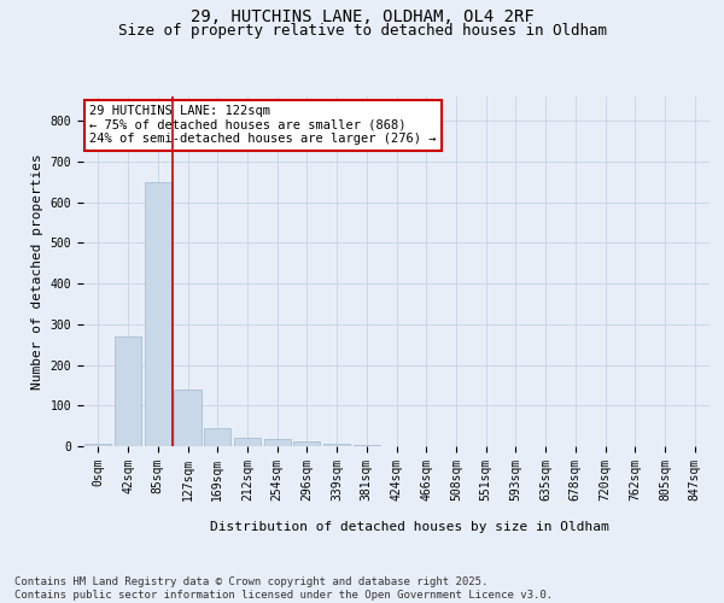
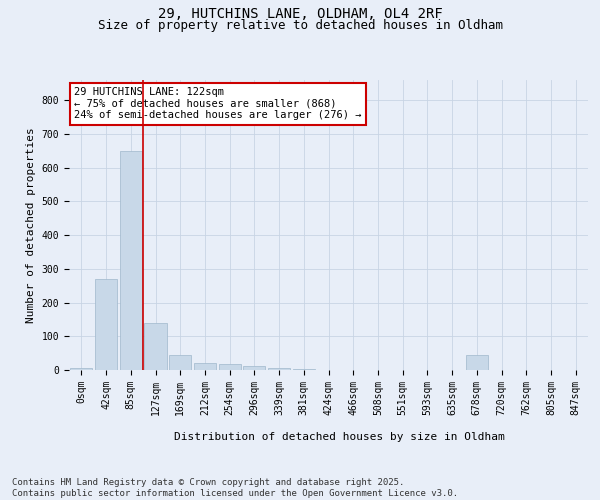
678sqm: 1 -> 45
